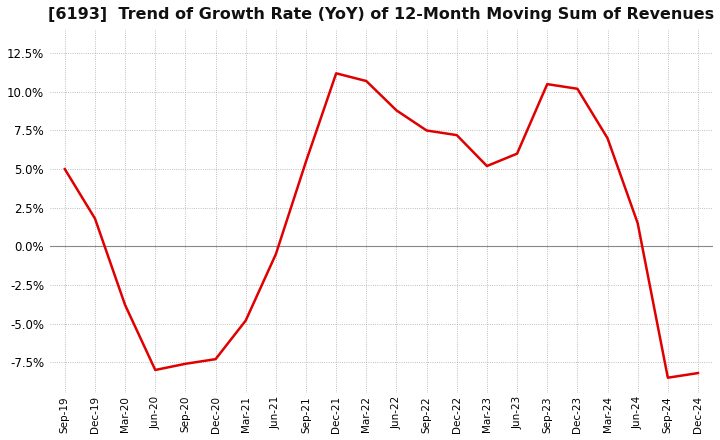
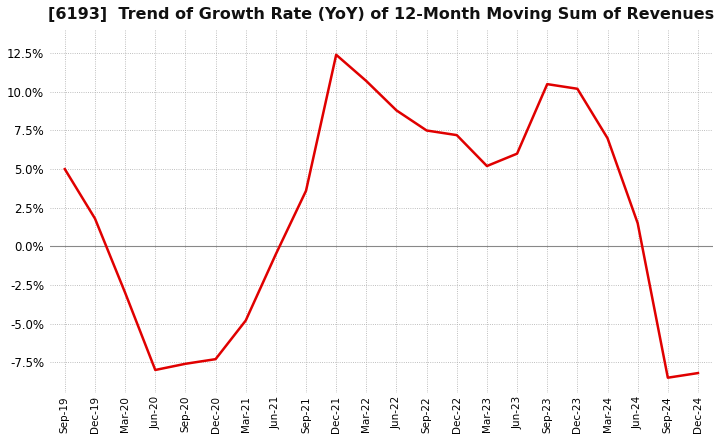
Mar-20: -3.8% -> -3.0%
Sep-21: 5.5% -> 3.6%
Dec-21: 11.2% -> 12.4%
